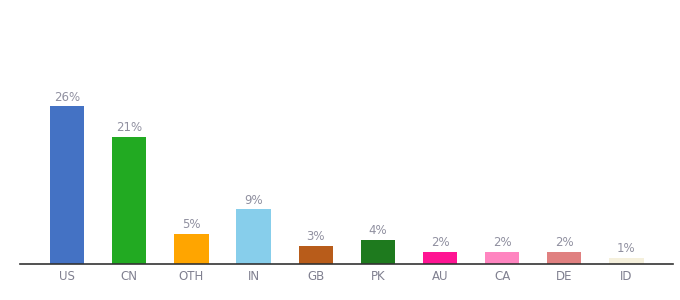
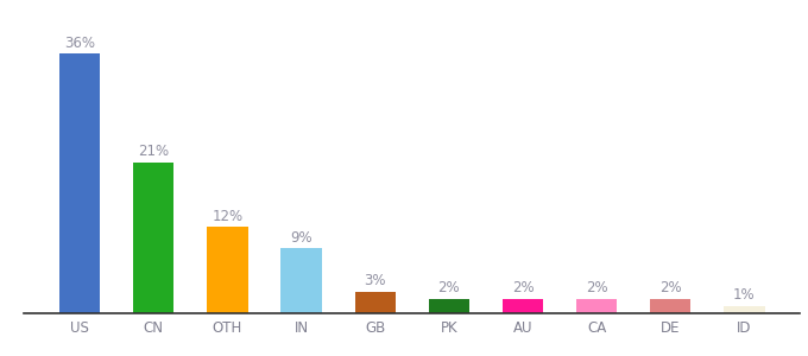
US: 26% -> 36%
OTH: 5% -> 12%
PK: 4% -> 2%
